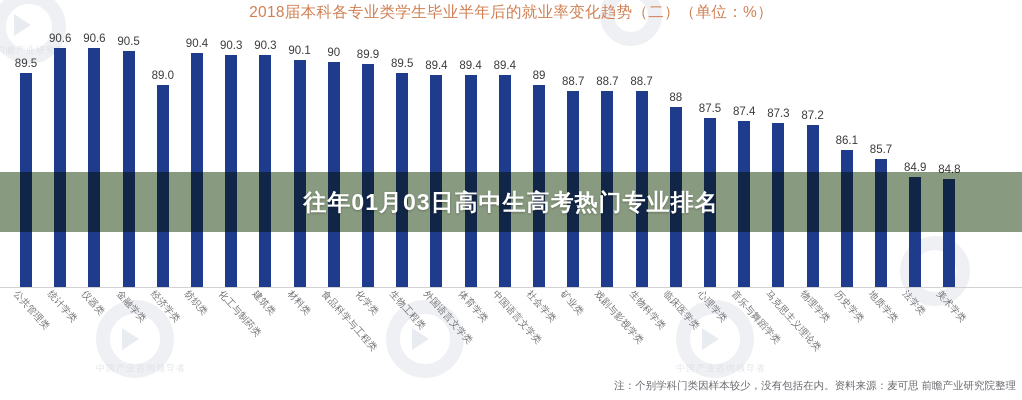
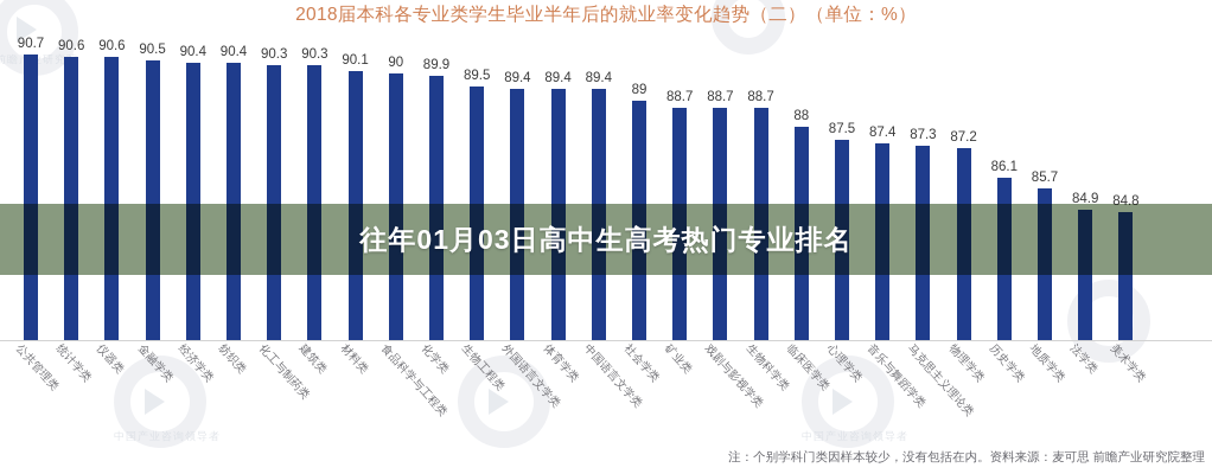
公共管理类: 89.5 -> 90.7
经济学类: 89.0 -> 90.4
